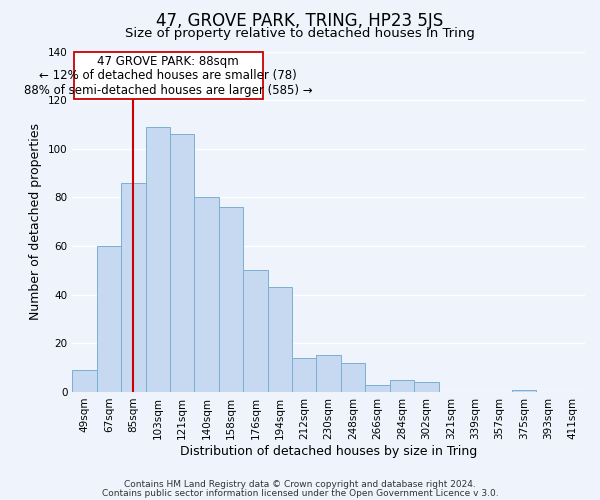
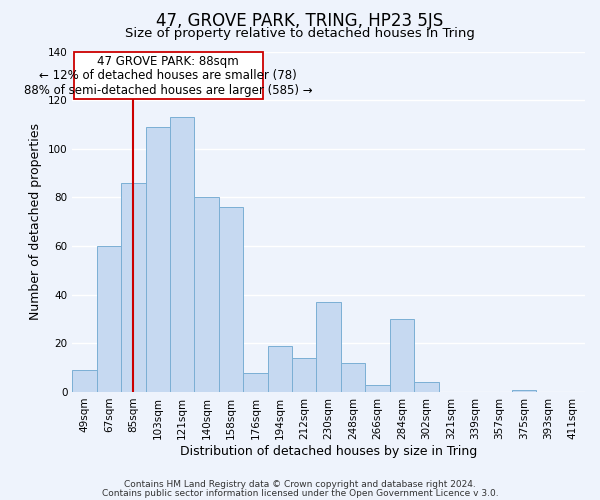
121sqm: 106 -> 113
176sqm: 50 -> 8
194sqm: 43 -> 19
230sqm: 15 -> 37
284sqm: 5 -> 30
